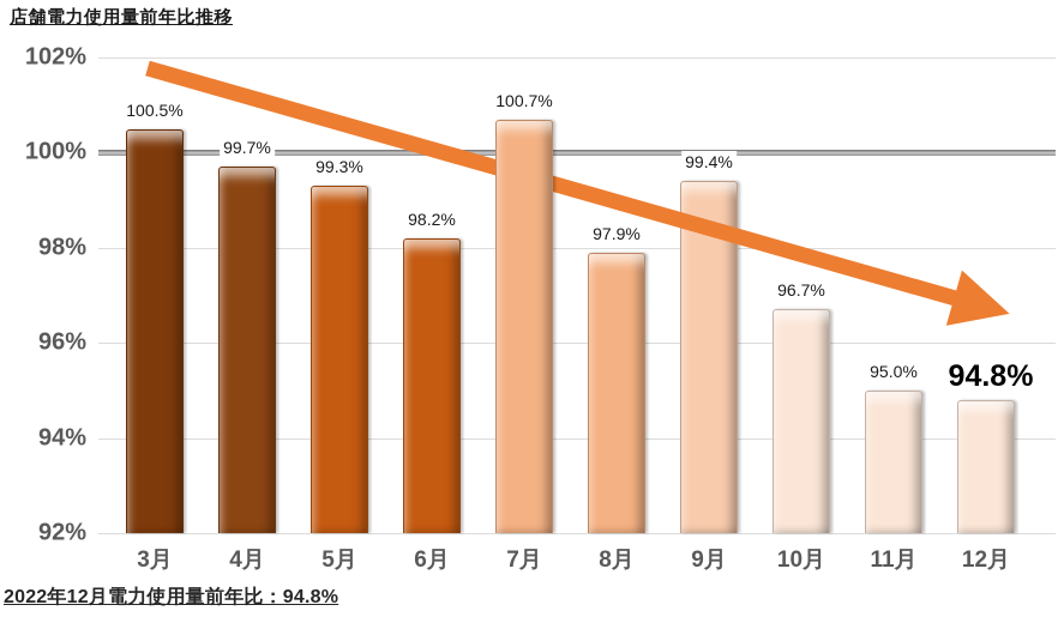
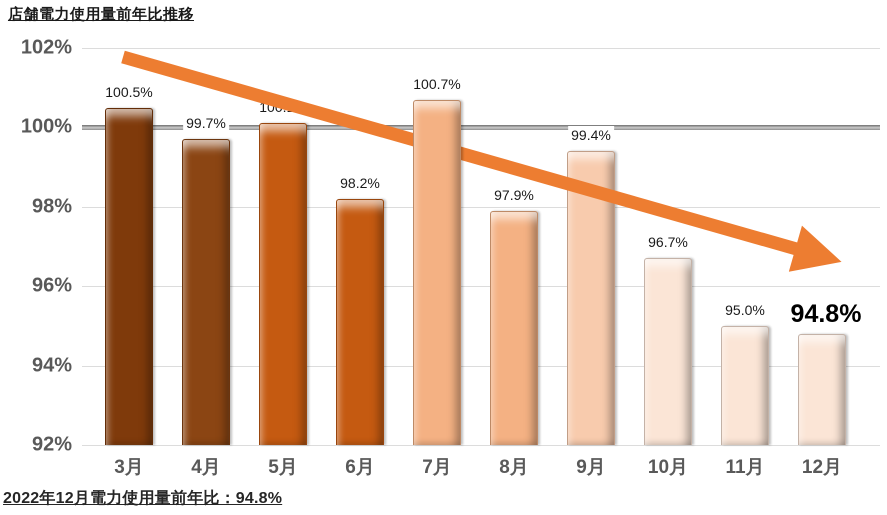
5月: 99.3% -> 100.1%
